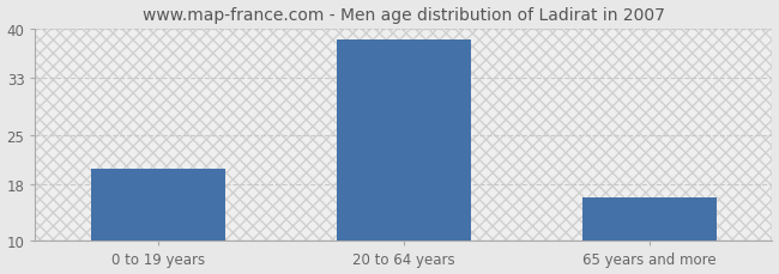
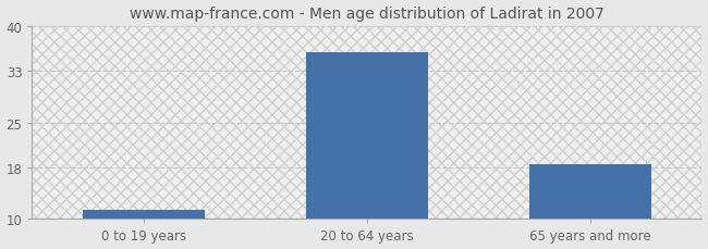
0 to 19 years: 20.2 -> 11.5
20 to 64 years: 38.4 -> 36.0
65 years and more: 16.2 -> 18.5
